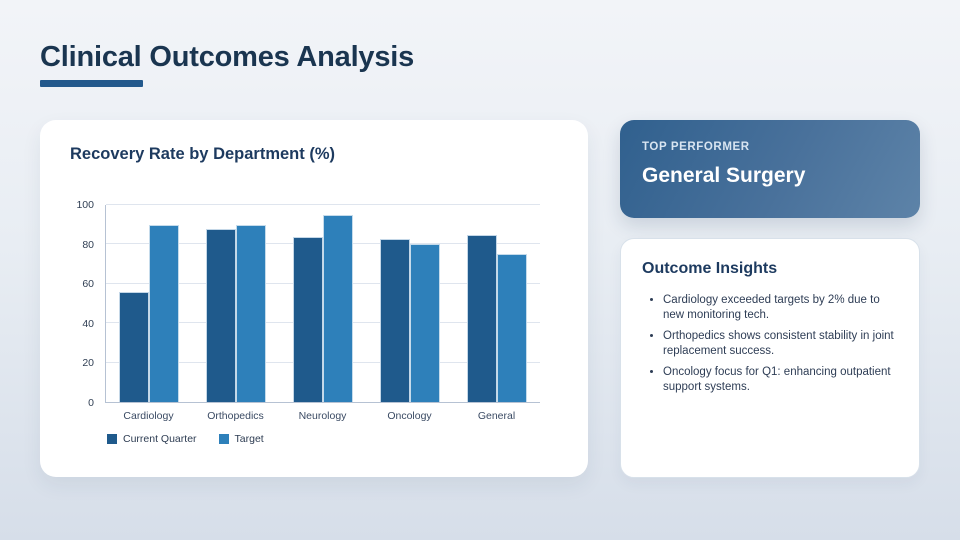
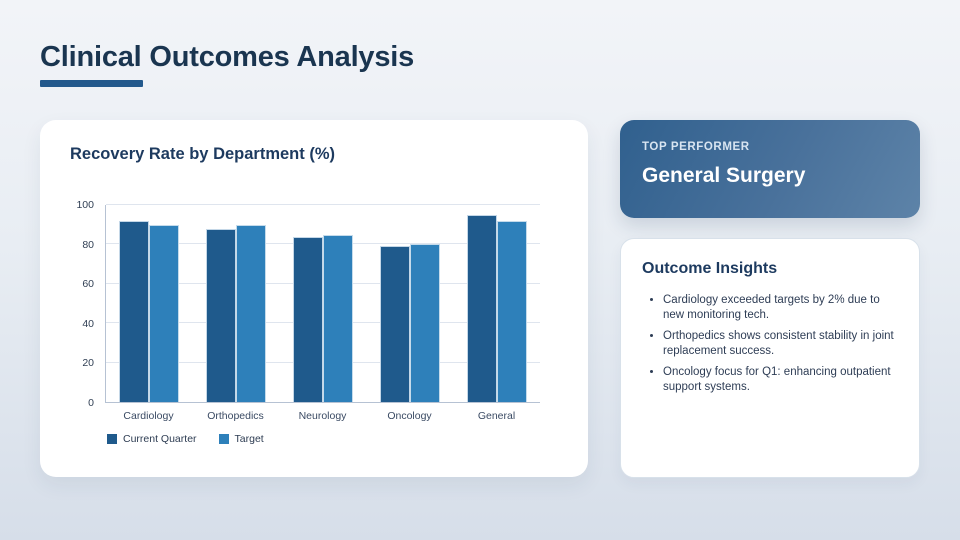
Current Quarter/Cardiology: 56 -> 92
Target/Neurology: 95 -> 85
Current Quarter/Oncology: 83 -> 79
Current Quarter/General: 85 -> 95
Target/General: 75 -> 92
